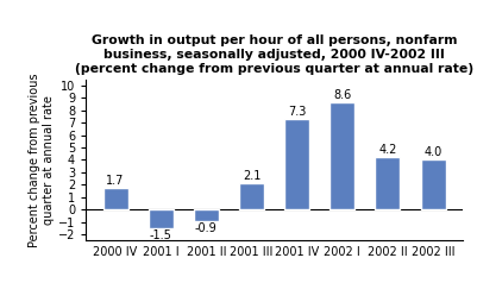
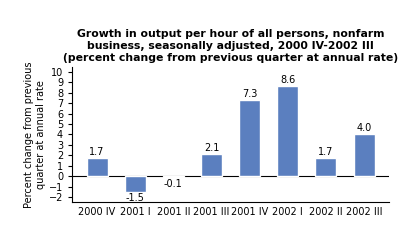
2001 II: -0.9 -> -0.1
2002 II: 4.2 -> 1.7
